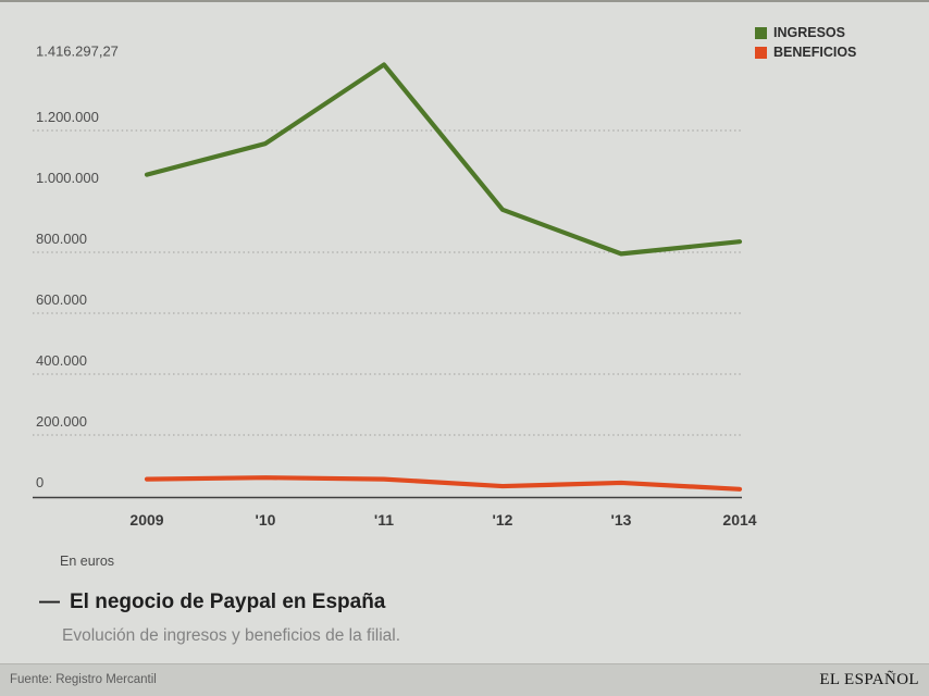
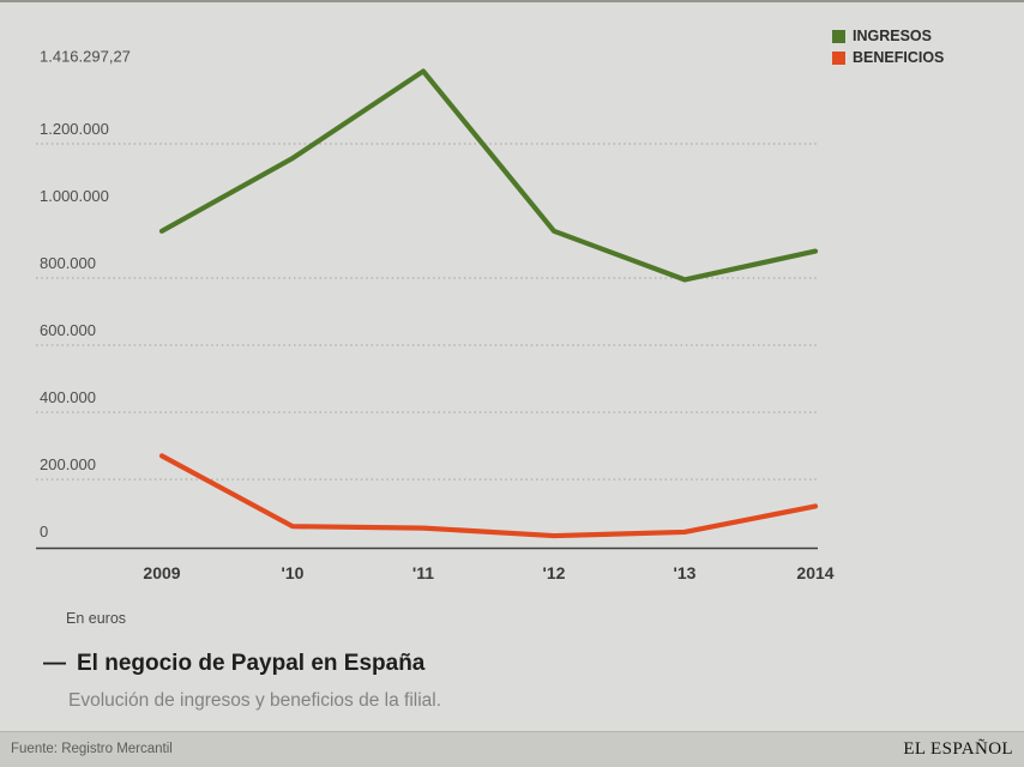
INGRESOS/2009: 1060000 -> 940000
BENEFICIOS/2009: 60000 -> 270000
INGRESOS/2014: 840000 -> 880000
BENEFICIOS/2014: 20000 -> 120000
